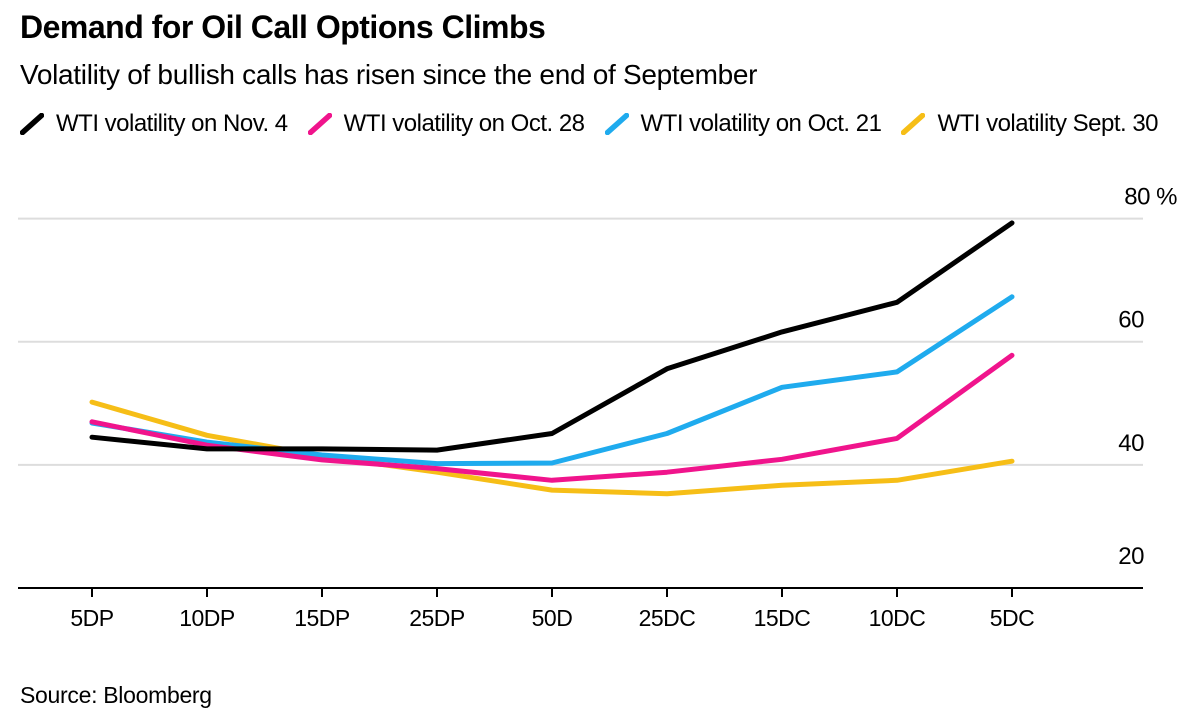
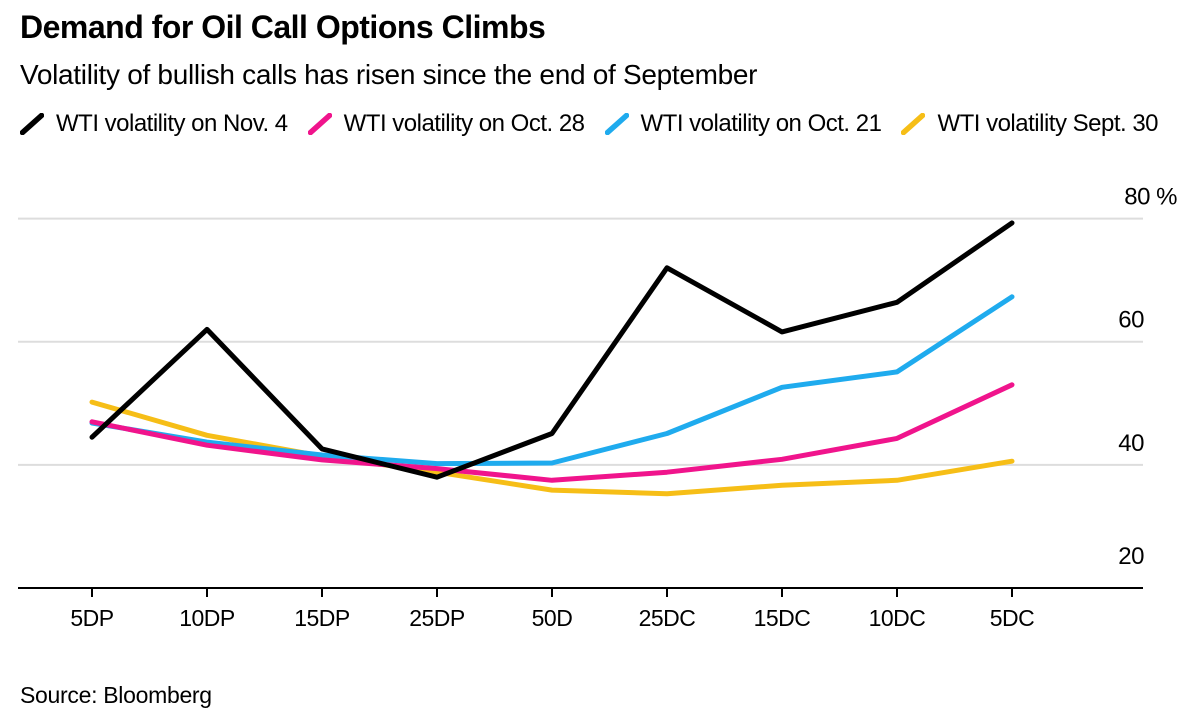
WTI volatility on Nov. 4/10DP: 43 -> 62
WTI volatility on Nov. 4/25DP: 42 -> 38
WTI volatility on Nov. 4/25DC: 56 -> 72
WTI volatility on Oct. 28/5DC: 58 -> 53
